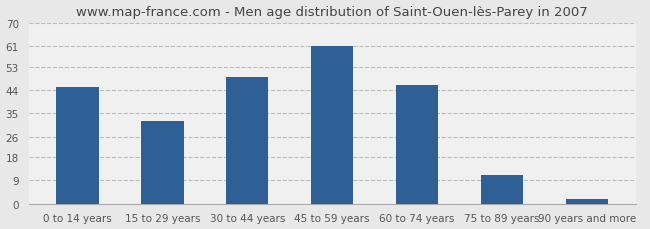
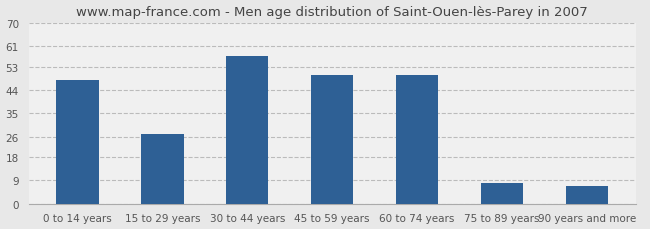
0 to 14 years: 45 -> 48
15 to 29 years: 32 -> 27
30 to 44 years: 49 -> 57
45 to 59 years: 61 -> 50
60 to 74 years: 46 -> 50
75 to 89 years: 11 -> 8
90 years and more: 2 -> 7
